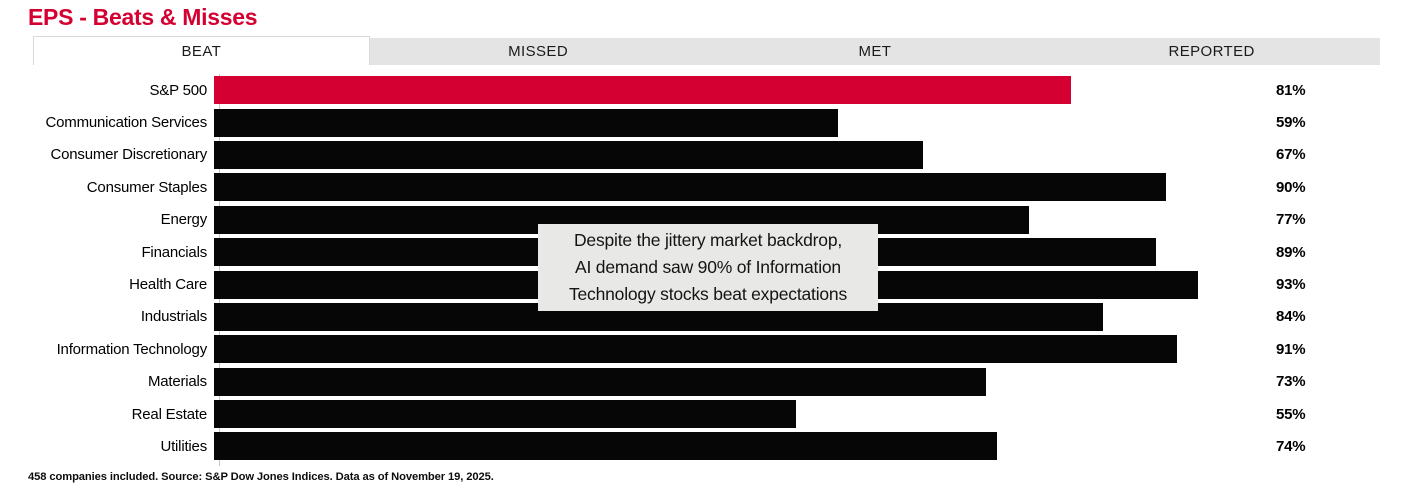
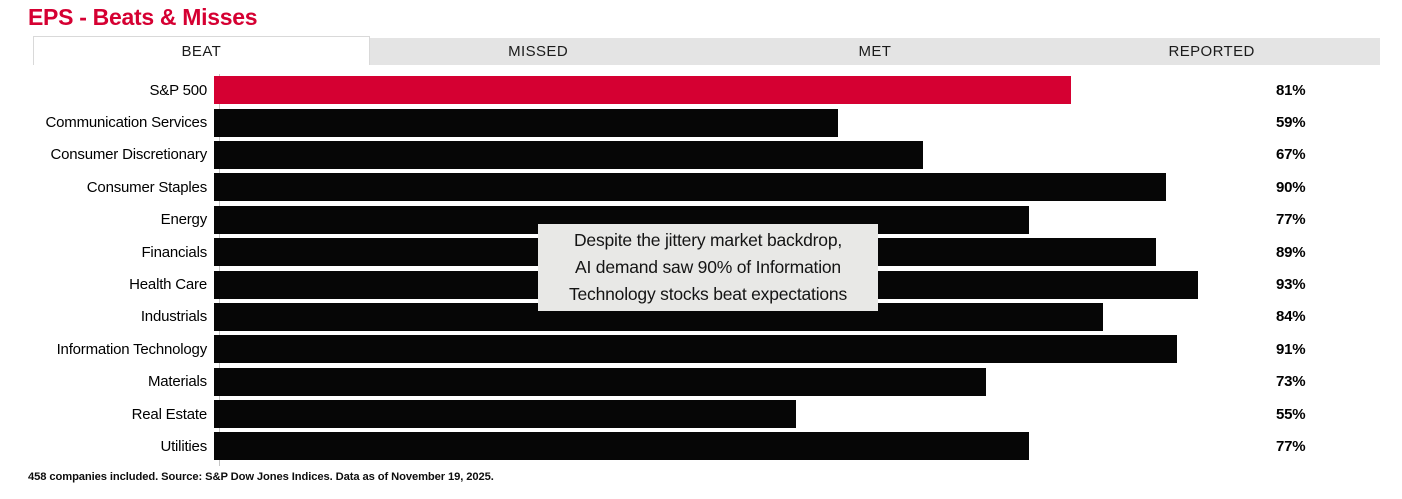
Utilities: 74% -> 77%
